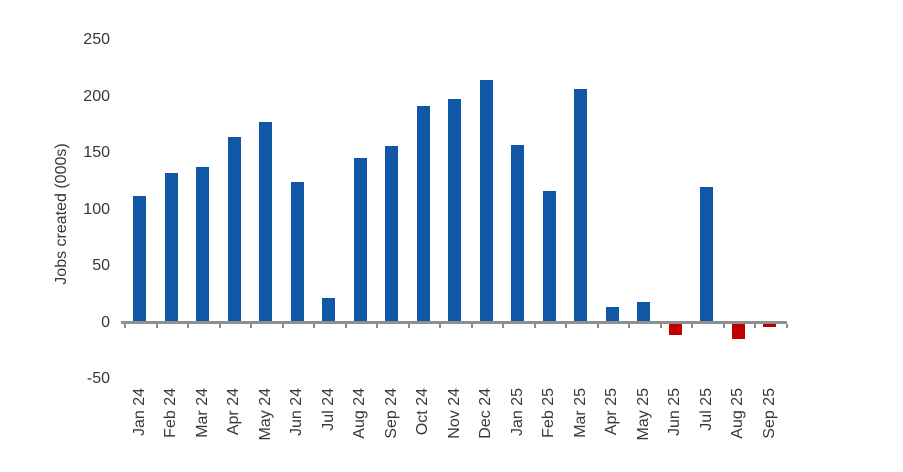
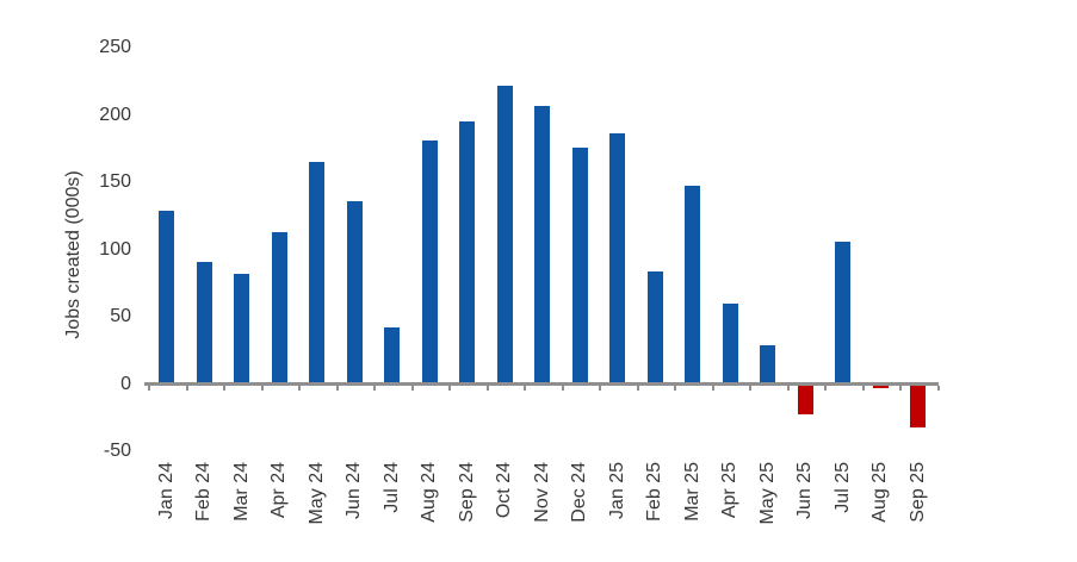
Jan 24: 112 -> 129
Feb 24: 132 -> 91
Mar 24: 138 -> 82
Apr 24: 164 -> 113
May 24: 177 -> 165
Jun 24: 124 -> 136
Jul 24: 22 -> 42
Aug 24: 146 -> 181
Sep 24: 156 -> 195
Oct 24: 192 -> 222
Nov 24: 198 -> 207
Dec 24: 215 -> 176
Jan 25: 157 -> 186
Feb 25: 116 -> 84
Mar 25: 207 -> 147
Apr 25: 14 -> 60
May 25: 18 -> 29
Jun 25: -11 -> -23
Jul 25: 120 -> 106
Aug 25: -15 -> -3
Sep 25: -4 -> -32
